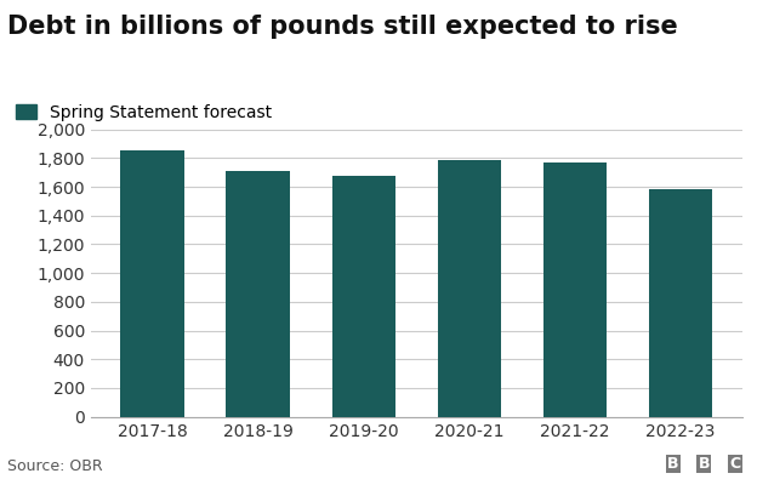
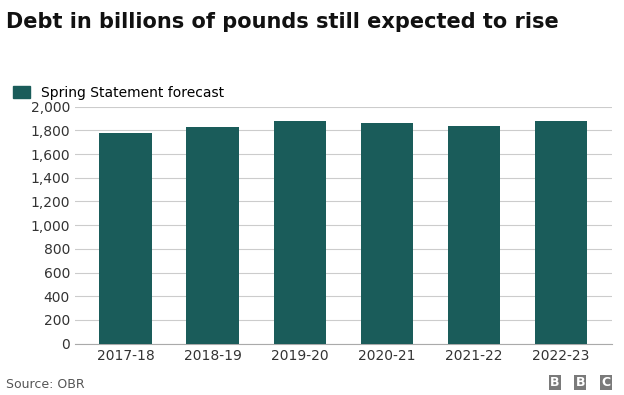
2017-18: 1,850 -> 1,780
2018-19: 1,710 -> 1,830
2019-20: 1,680 -> 1,880
2020-21: 1,790 -> 1,860
2021-22: 1,770 -> 1,840
2022-23: 1,580 -> 1,880
